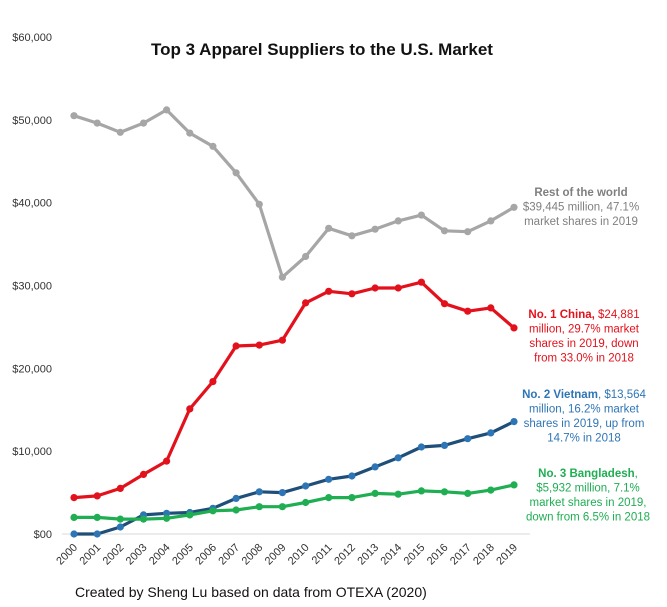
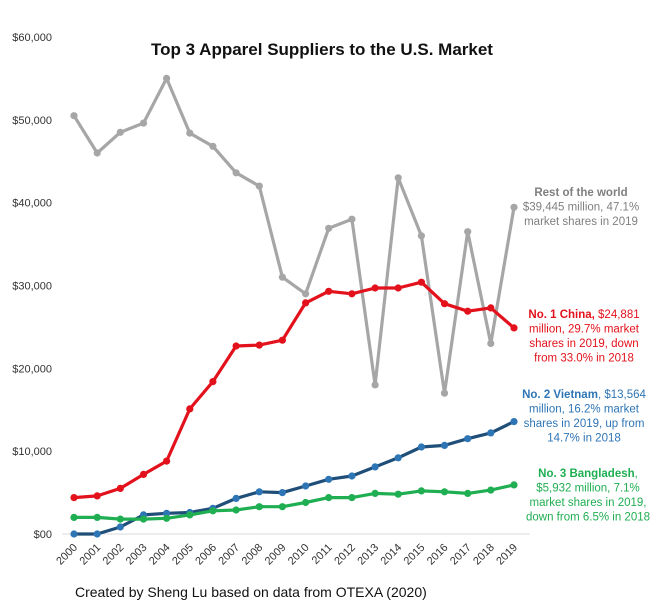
Rest of the world/2001: $50000 -> $46000
Rest of the world/2004: $51000 -> $55000
Rest of the world/2008: $40000 -> $42000
Rest of the world/2010: $34000 -> $29000
Rest of the world/2012: $36000 -> $38000
Rest of the world/2013: $37000 -> $18000
Rest of the world/2014: $38000 -> $43000
Rest of the world/2015: $38000 -> $36000
Rest of the world/2016: $37000 -> $17000
Rest of the world/2018: $38000 -> $23000
